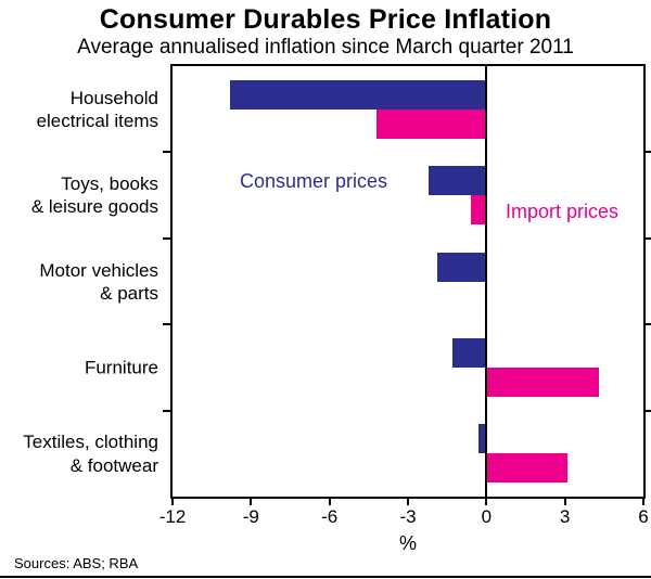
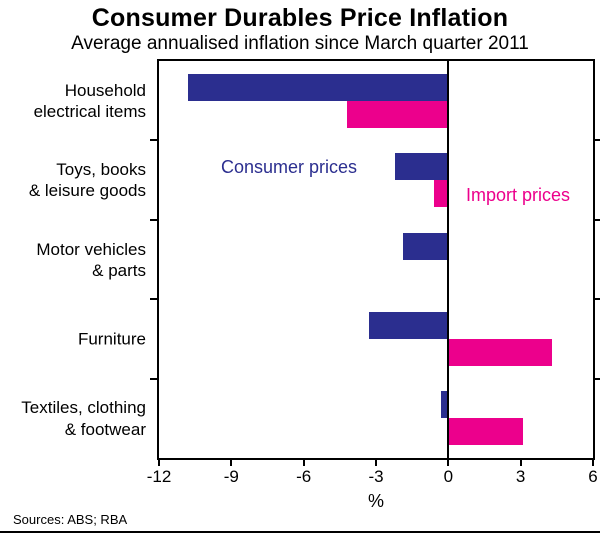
Consumer prices/Household electrical items: -9.8 -> -10.8
Consumer prices/Furniture: -1.3 -> -3.3
